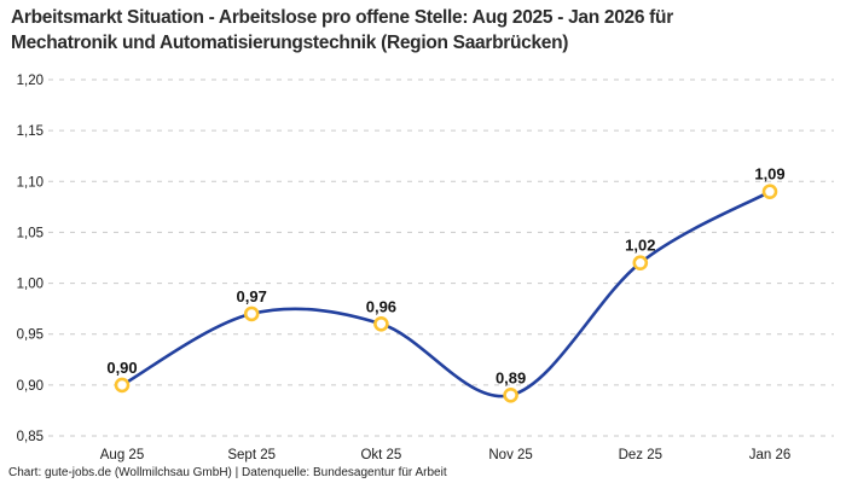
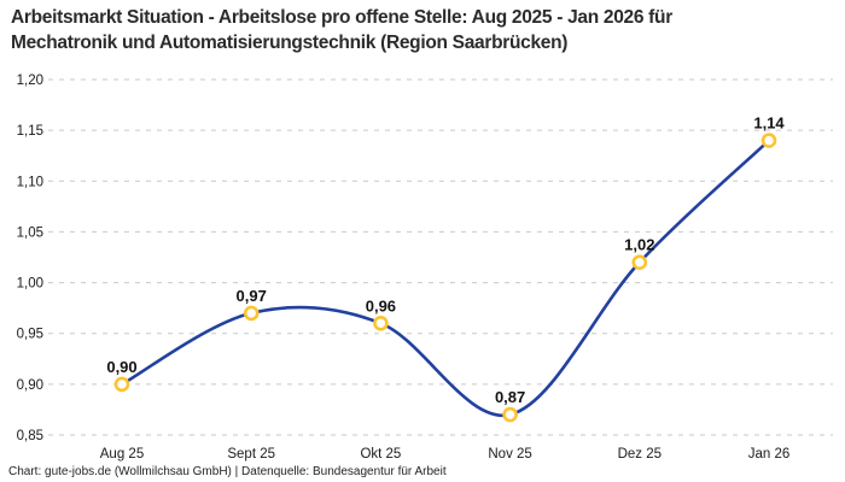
Nov 25: 0,89 -> 0,87
Jan 26: 1,09 -> 1,14
